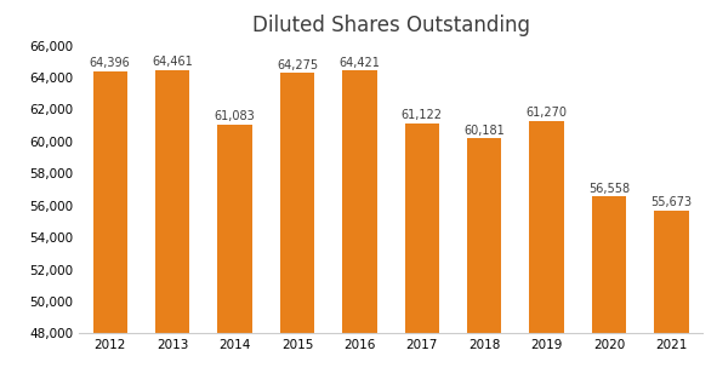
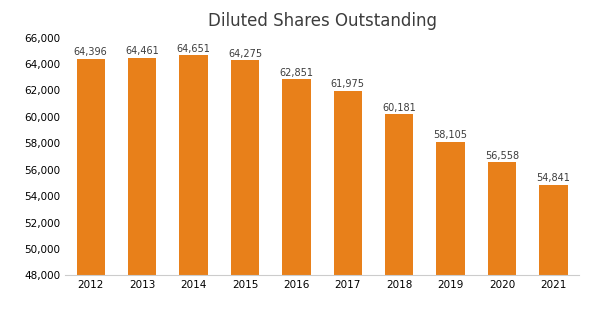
2014: 61,083 -> 64,651
2016: 64,421 -> 62,851
2017: 61,122 -> 61,975
2019: 61,270 -> 58,105
2021: 55,673 -> 54,841
